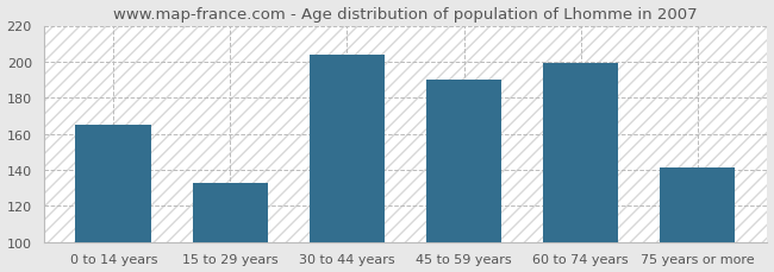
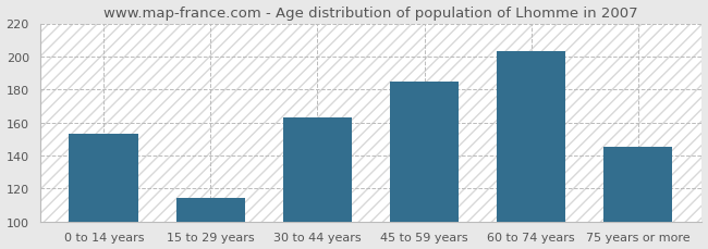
0 to 14 years: 165 -> 153
15 to 29 years: 133 -> 114
30 to 44 years: 204 -> 163
45 to 59 years: 190 -> 185
60 to 74 years: 199 -> 203
75 years or more: 141 -> 145
